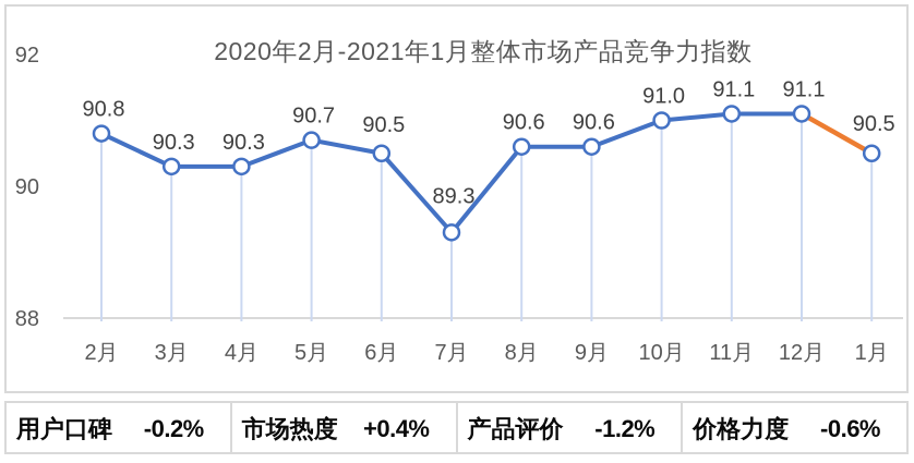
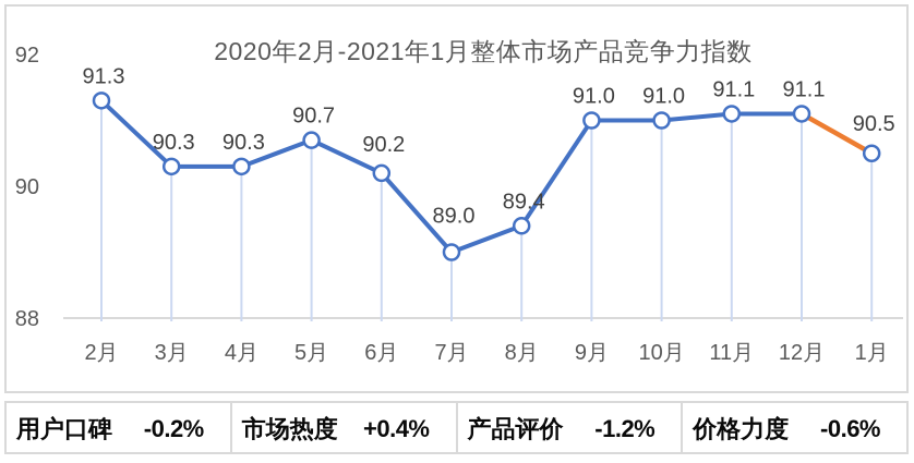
2月: 90.8 -> 91.3
6月: 90.5 -> 90.2
7月: 89.3 -> 89.0
8月: 90.6 -> 89.4
9月: 90.6 -> 91.0
